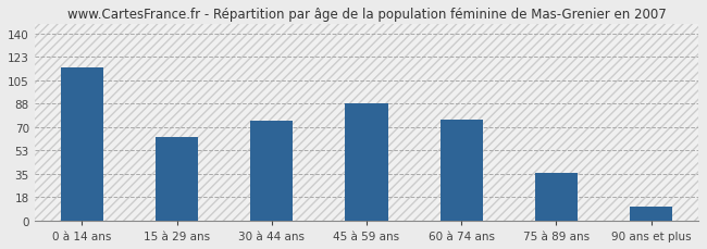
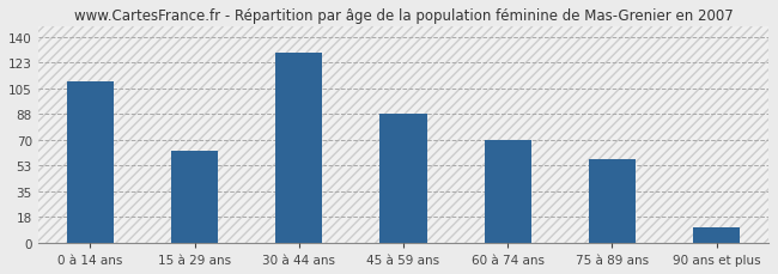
0 à 14 ans: 115 -> 110
30 à 44 ans: 75 -> 130
60 à 74 ans: 76 -> 70
75 à 89 ans: 36 -> 57
